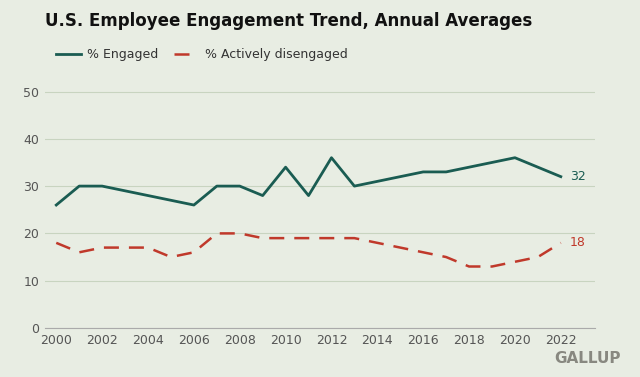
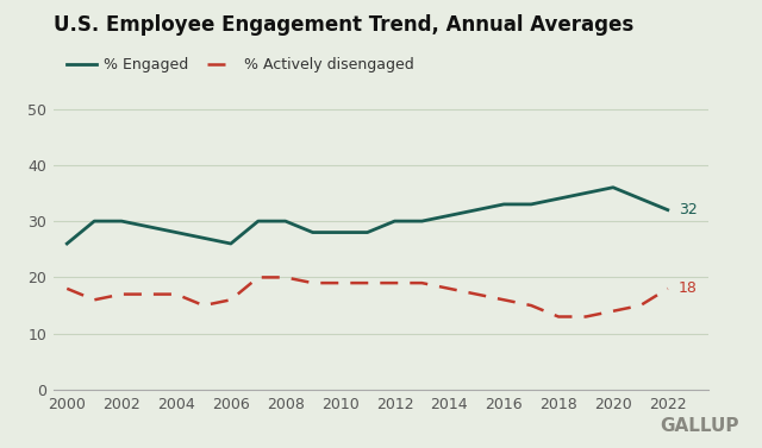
% Engaged/2010: 34 -> 28
% Engaged/2012: 36 -> 30
